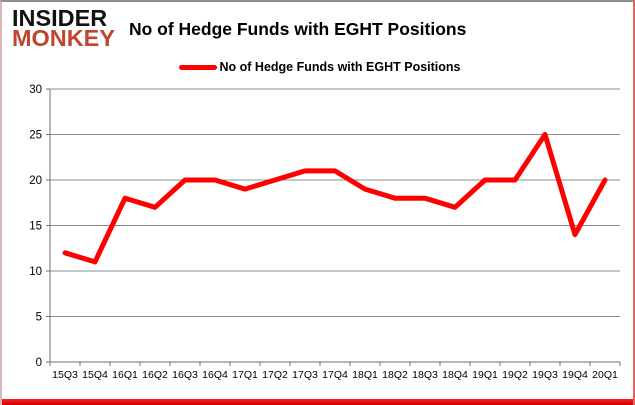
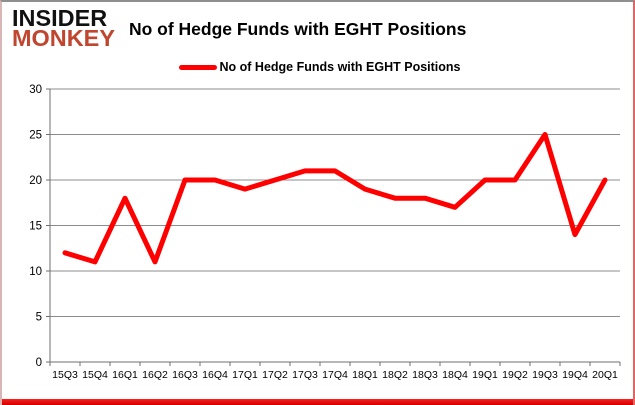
16Q2: 17 -> 11
